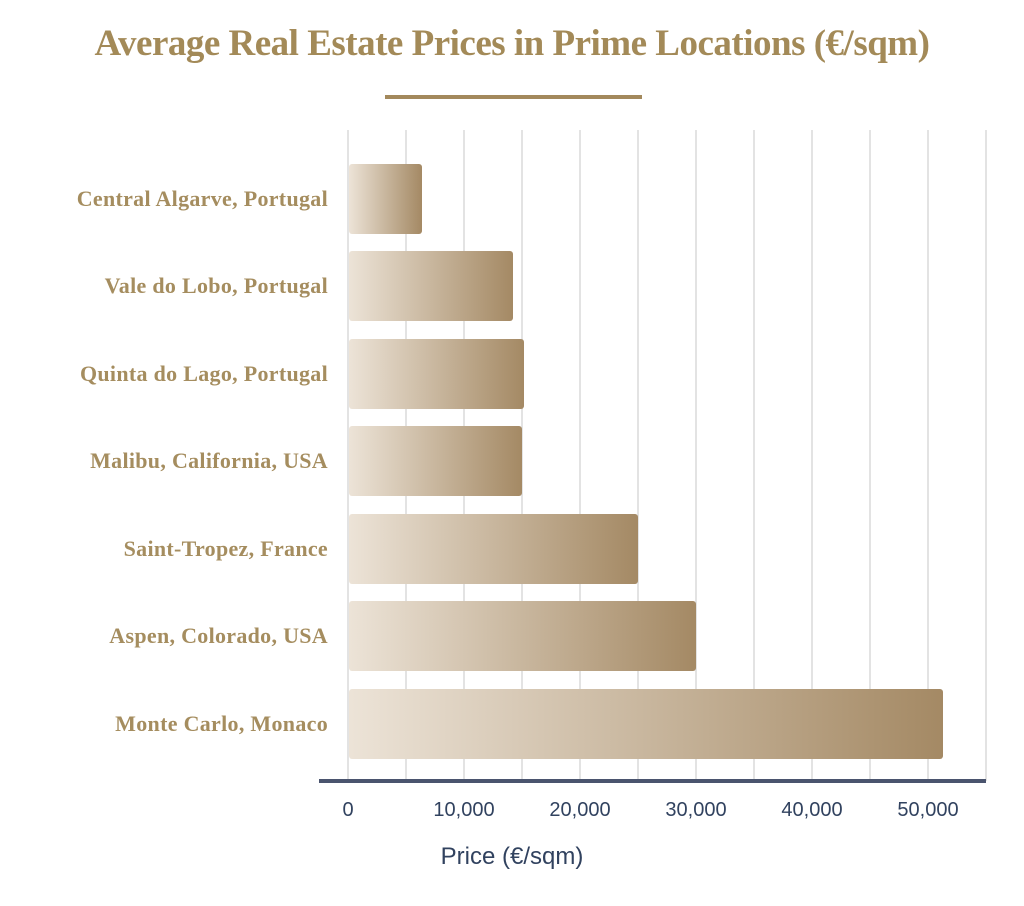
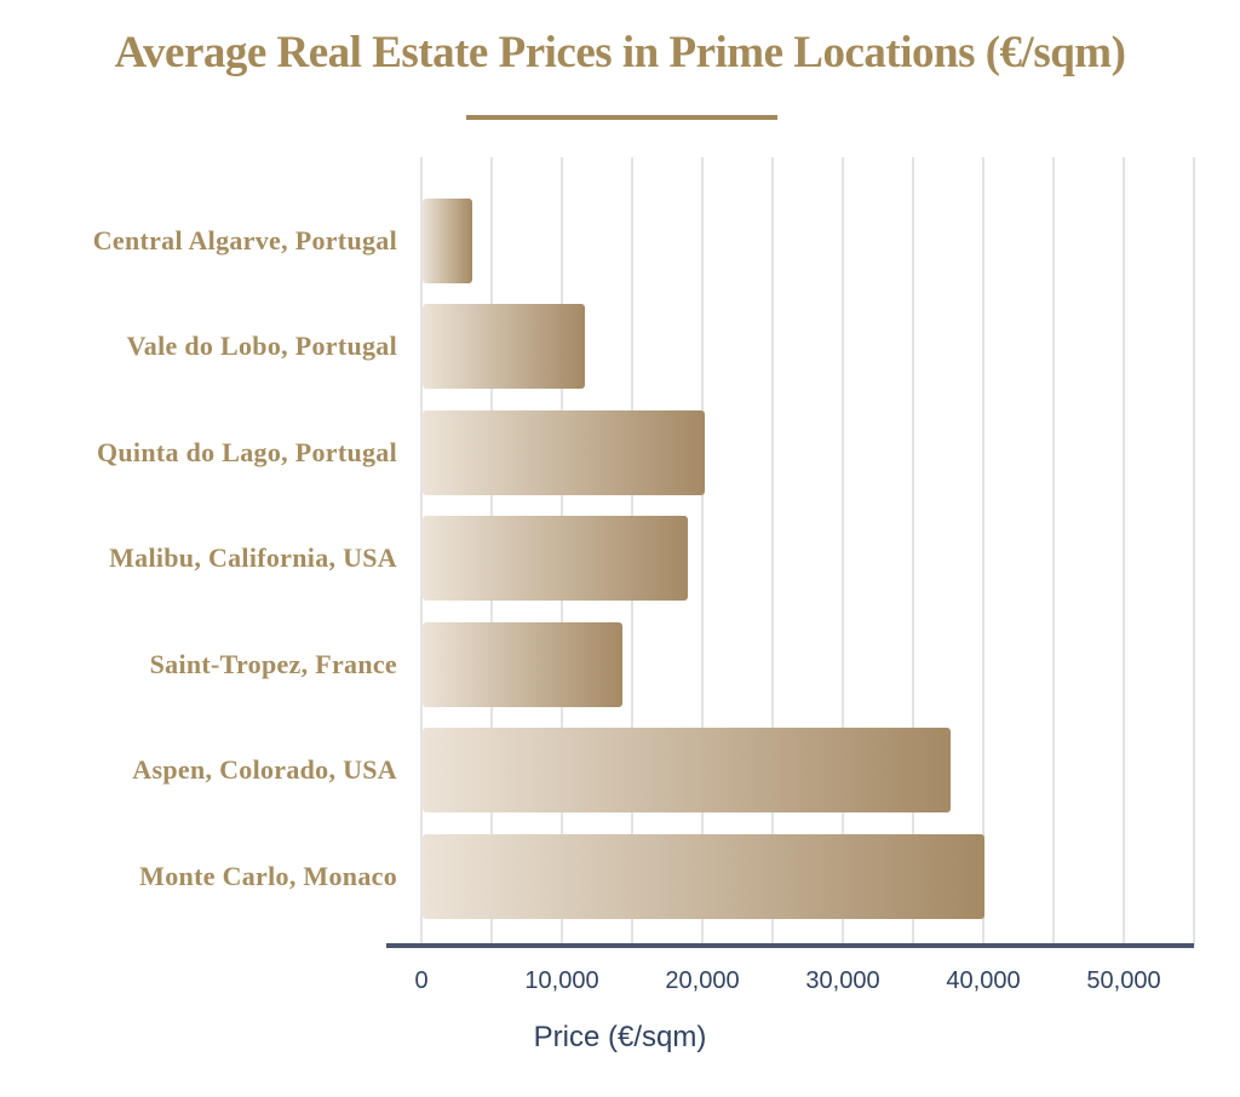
Central Algarve, Portugal: 6400 -> 3600
Vale do Lobo, Portugal: 14200 -> 11600
Quinta do Lago, Portugal: 15200 -> 20200
Malibu, California, USA: 15000 -> 19000
Saint-Tropez, France: 25000 -> 14300
Aspen, Colorado, USA: 30000 -> 37700
Monte Carlo, Monaco: 51200 -> 40100
